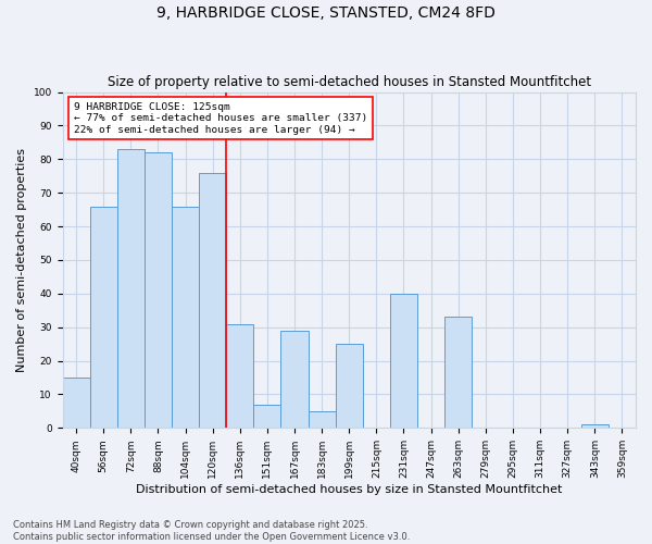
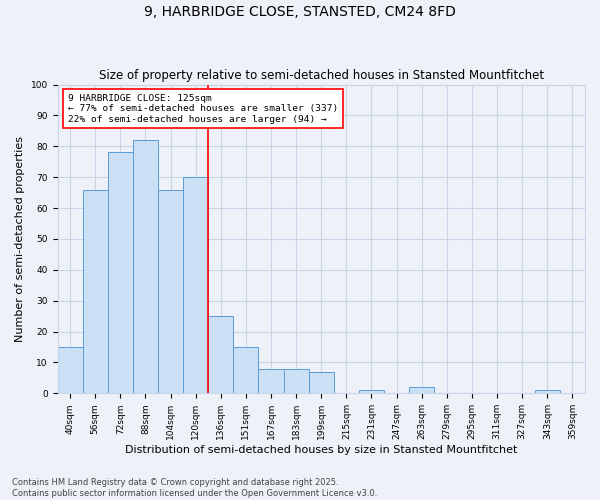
72sqm: 83 -> 78
120sqm: 76 -> 70
136sqm: 31 -> 25
151sqm: 7 -> 15
167sqm: 29 -> 8
183sqm: 5 -> 8
199sqm: 25 -> 7
231sqm: 40 -> 1
263sqm: 33 -> 2
